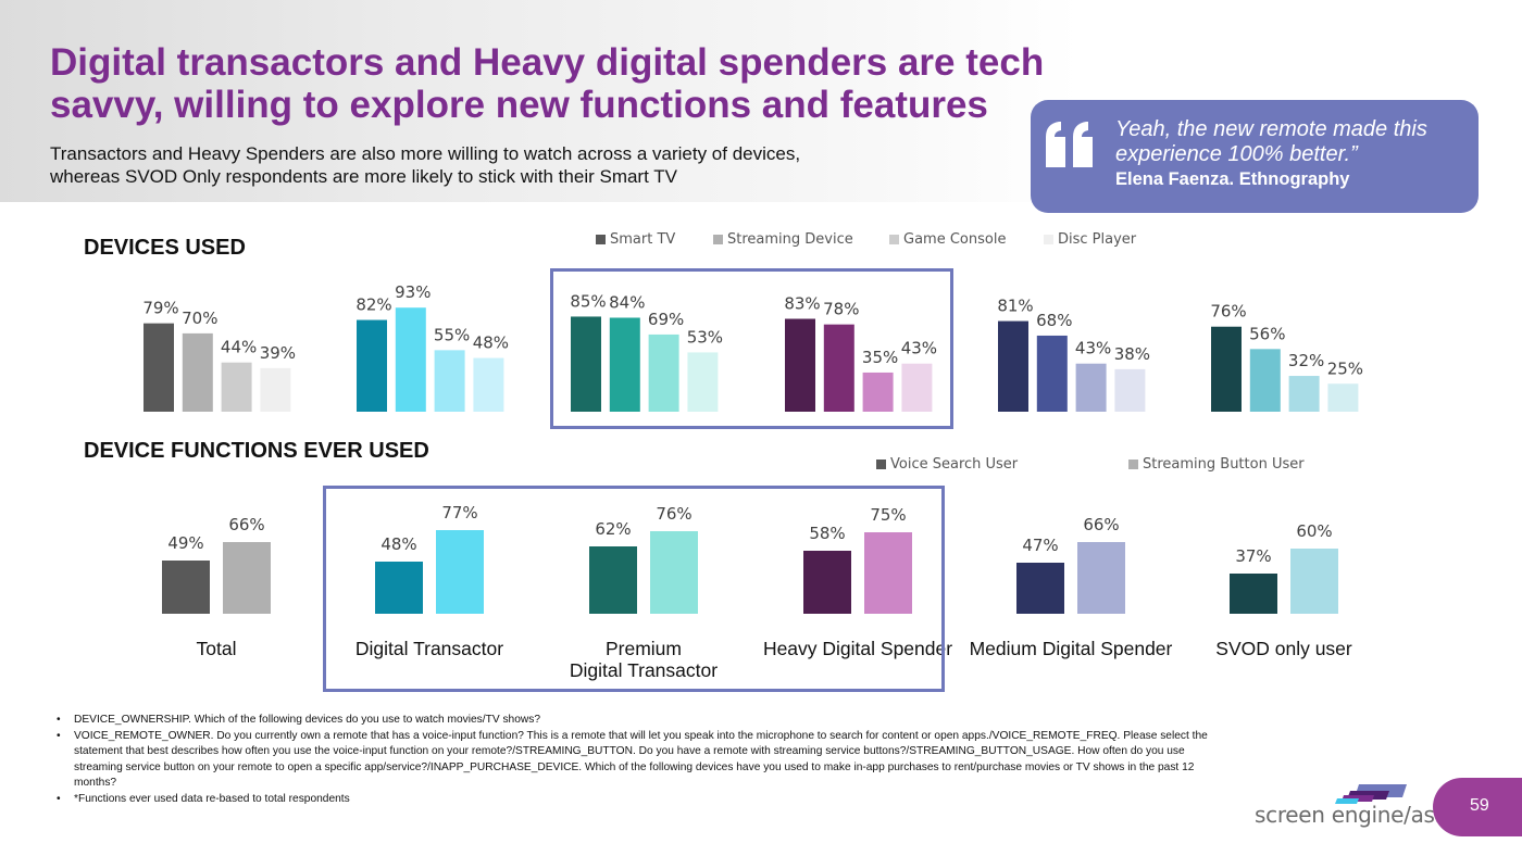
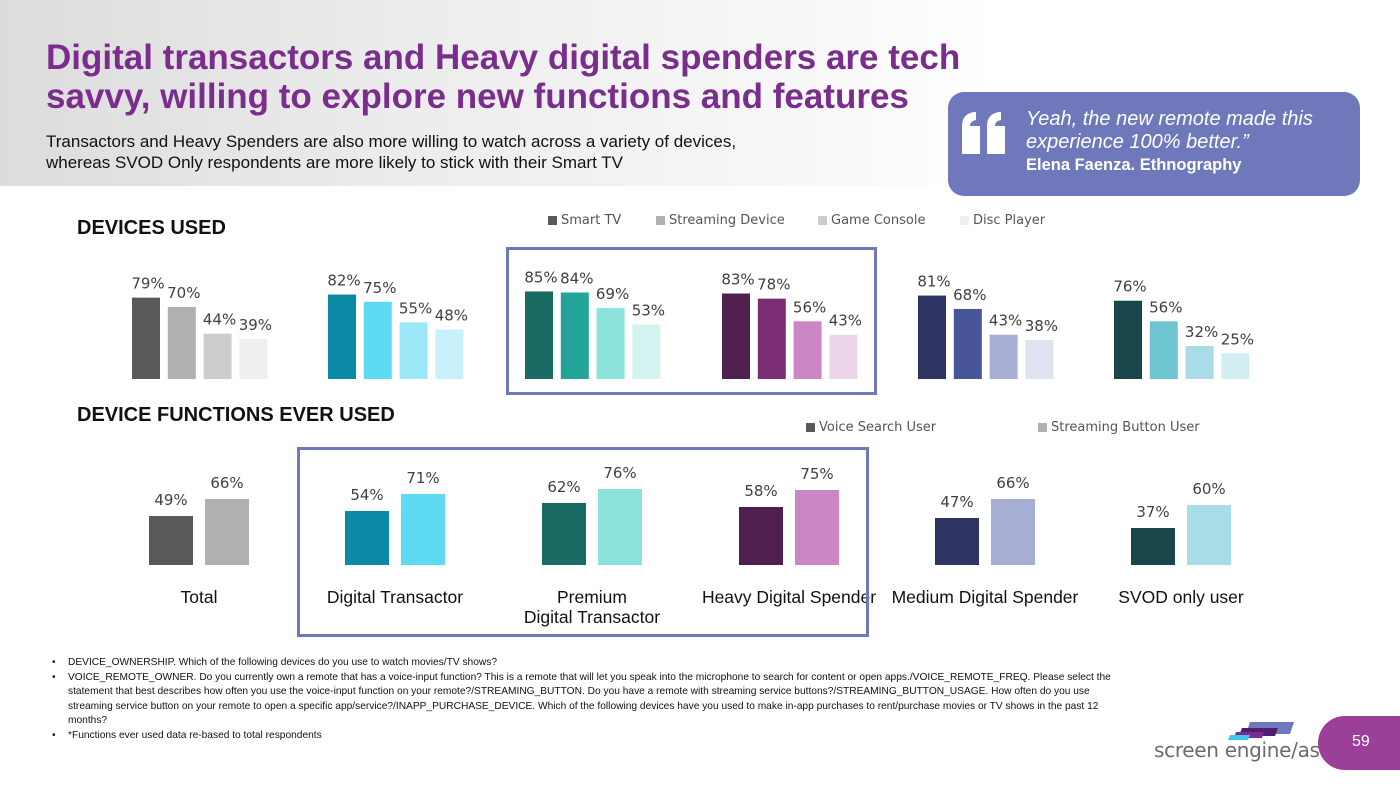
DEVICES USED/Streaming Device/Digital Transactor: 93% -> 75%
DEVICES USED/Game Console/Heavy Digital Spender: 35% -> 56%
DEVICE FUNCTIONS EVER USED/Voice Search User/Digital Transactor: 48% -> 54%
DEVICE FUNCTIONS EVER USED/Streaming Button User/Digital Transactor: 77% -> 71%
